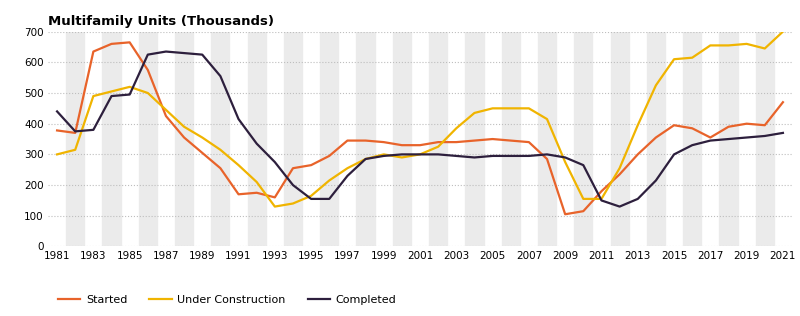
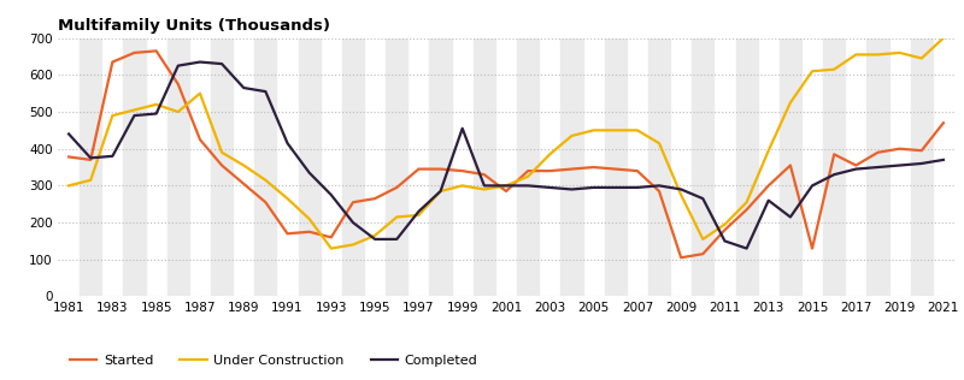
Under Construction/1987: 445 -> 550
Completed/1989: 625 -> 565
Under Construction/1997: 255 -> 220
Completed/1999: 295 -> 455
Started/2001: 330 -> 285
Under Construction/2011: 155 -> 195
Completed/2013: 155 -> 260
Started/2015: 395 -> 130
